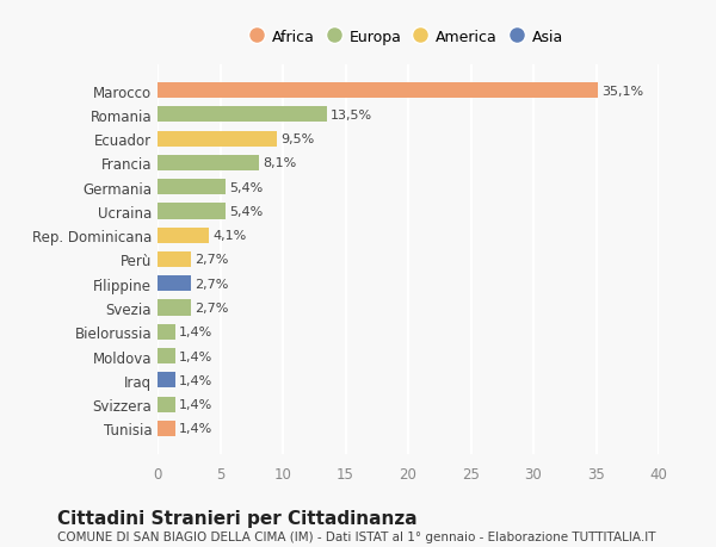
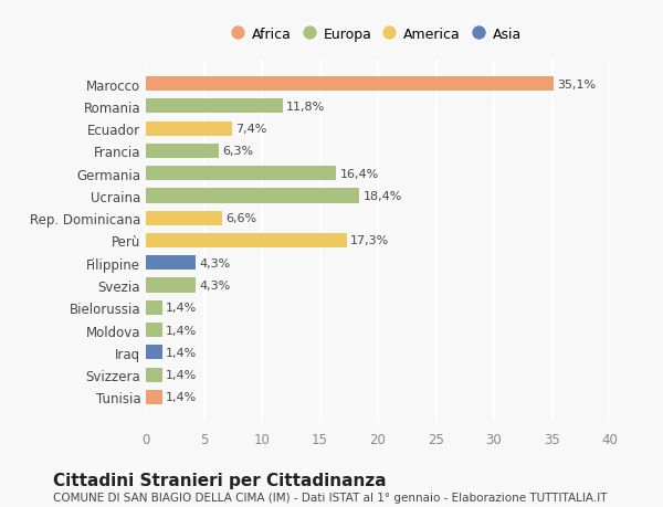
Romania: 13,5% -> 11,8%
Ecuador: 9,5% -> 7,4%
Francia: 8,1% -> 6,3%
Germania: 5,4% -> 16,4%
Ucraina: 5,4% -> 18,4%
Rep. Dominicana: 4,1% -> 6,6%
Perù: 2,7% -> 17,3%
Filippine: 2,7% -> 4,3%
Svezia: 2,7% -> 4,3%
